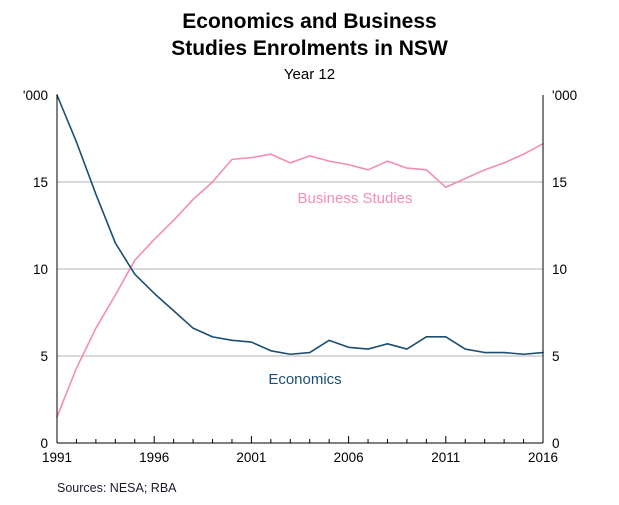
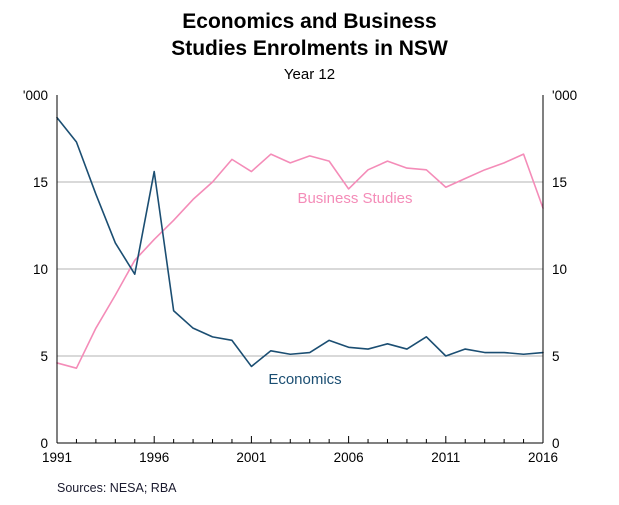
Business Studies/1991: 1.5 -> 4.6
Economics/1991: 20.0 -> 18.7
Economics/1996: 8.6 -> 15.6
Business Studies/2001: 16.4 -> 15.6
Economics/2001: 5.8 -> 4.4
Business Studies/2006: 16.0 -> 14.6
Economics/2011: 6.1 -> 5.0
Business Studies/2016: 17.2 -> 13.5
